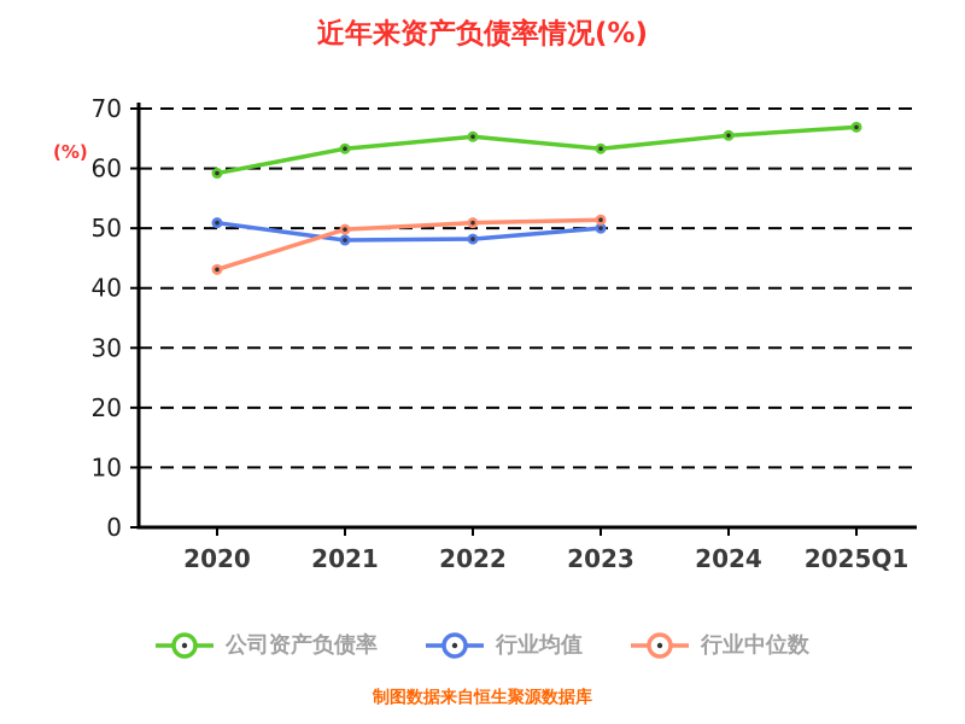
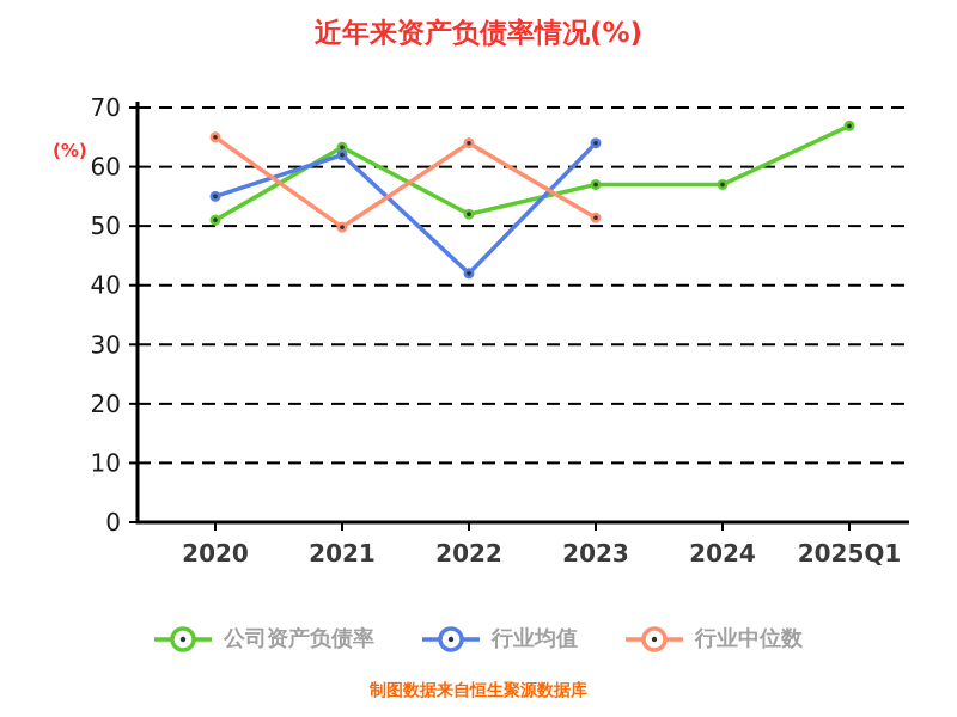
公司资产负债率/2020: 59 -> 51
行业均值/2020: 51 -> 55
行业中位数/2020: 43 -> 65
行业均值/2021: 48 -> 62
公司资产负债率/2022: 65 -> 52
行业均值/2022: 48 -> 42
行业中位数/2022: 51 -> 64
公司资产负债率/2023: 63 -> 57
行业均值/2023: 50 -> 64
公司资产负债率/2024: 66 -> 57
